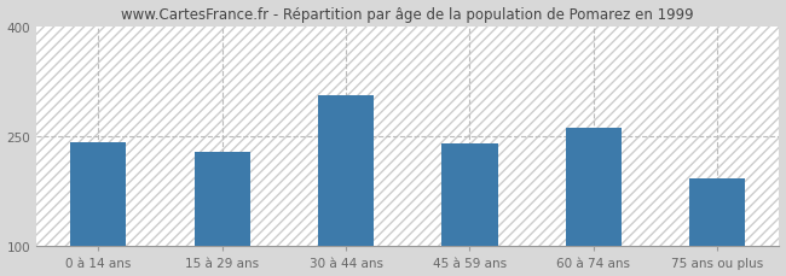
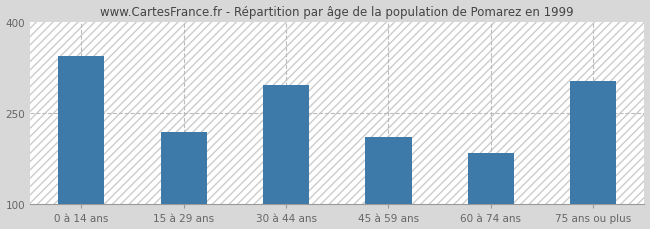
0 à 14 ans: 242 -> 344
15 à 29 ans: 228 -> 218
30 à 44 ans: 305 -> 296
45 à 59 ans: 240 -> 210
60 à 74 ans: 262 -> 184
75 ans ou plus: 192 -> 302
